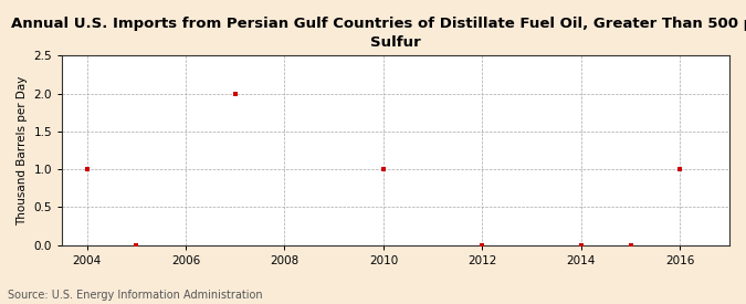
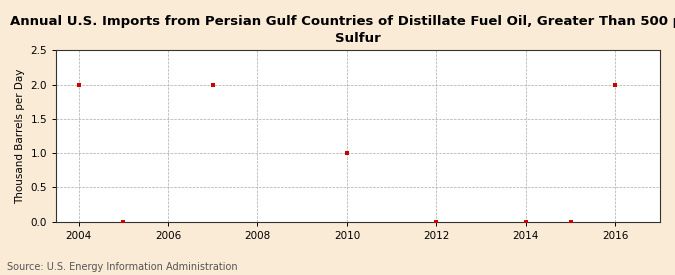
2004: 1 -> 2
2016: 1 -> 2
